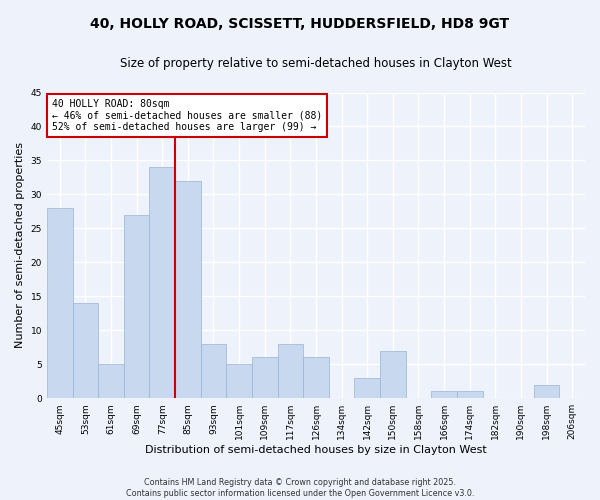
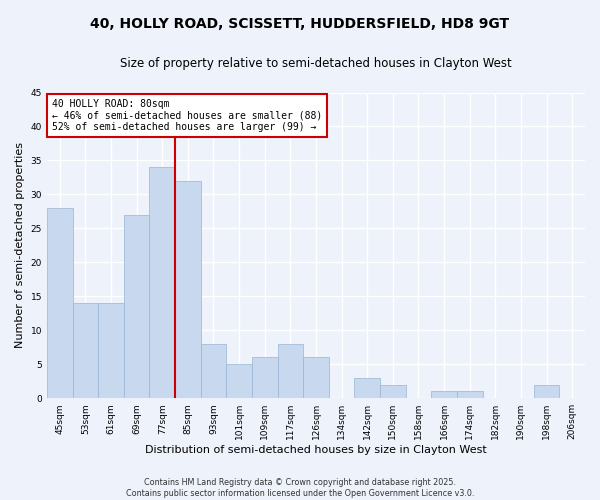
61sqm: 5 -> 14
150sqm: 7 -> 2
